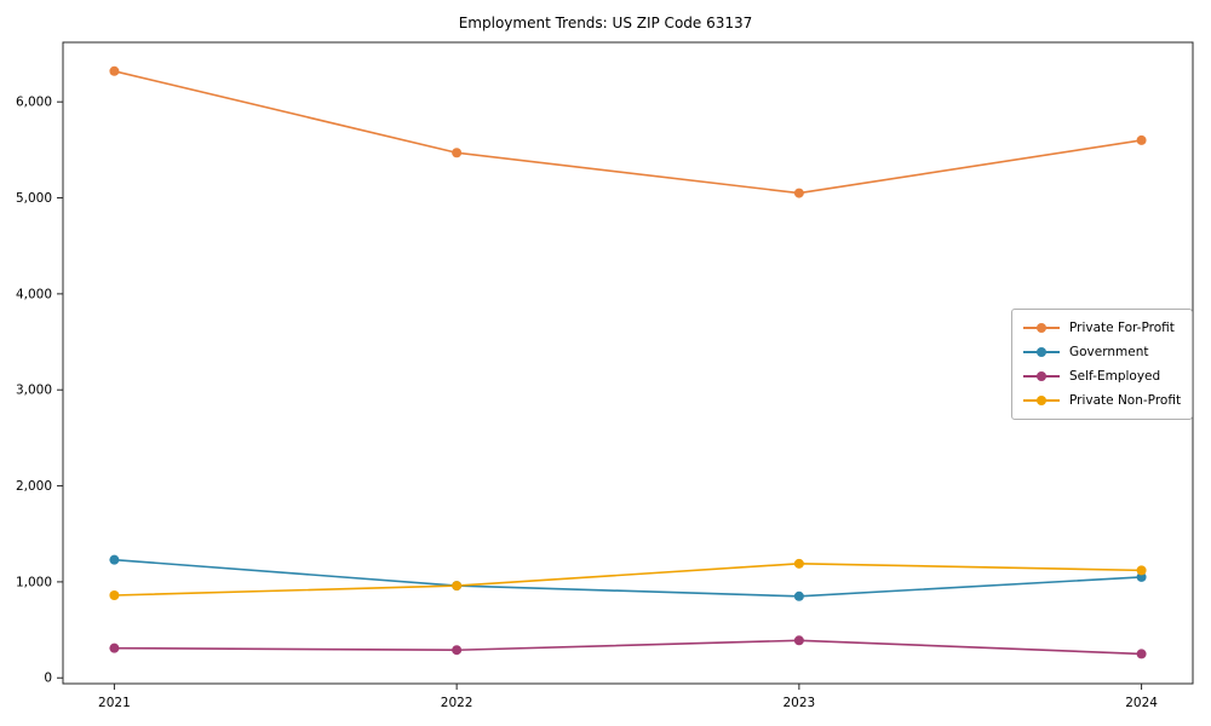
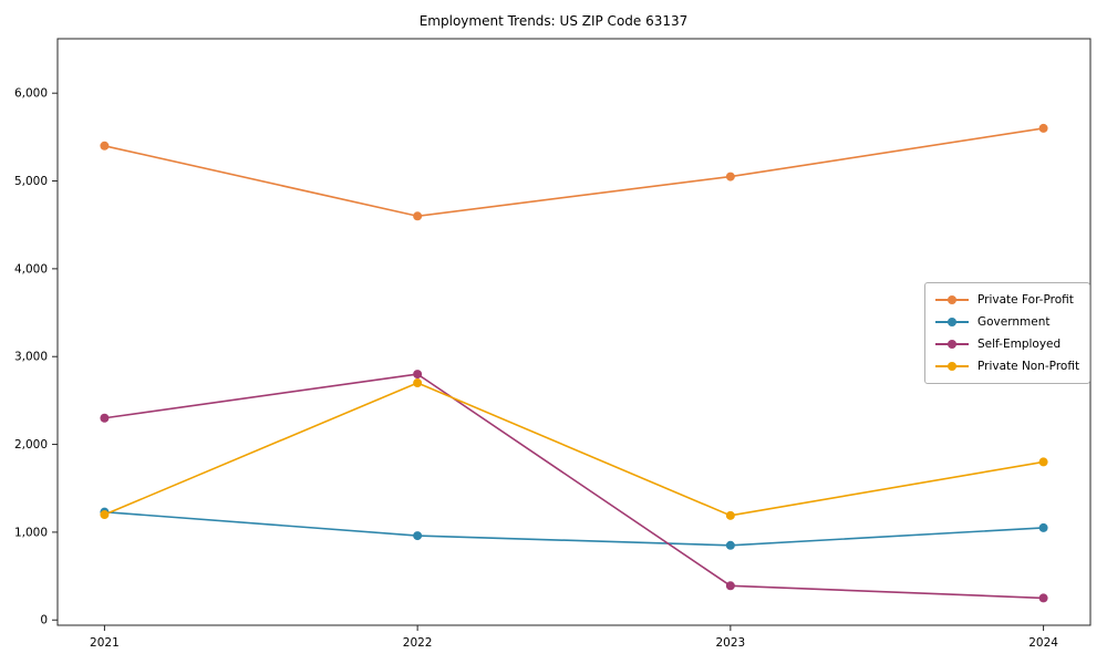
Private For-Profit/2021: 6300 -> 5400
Self-Employed/2021: 300 -> 2300
Private Non-Profit/2021: 900 -> 1200
Private For-Profit/2022: 5500 -> 4600
Self-Employed/2022: 300 -> 2800
Private Non-Profit/2022: 1000 -> 2700
Private Non-Profit/2024: 1100 -> 1800
